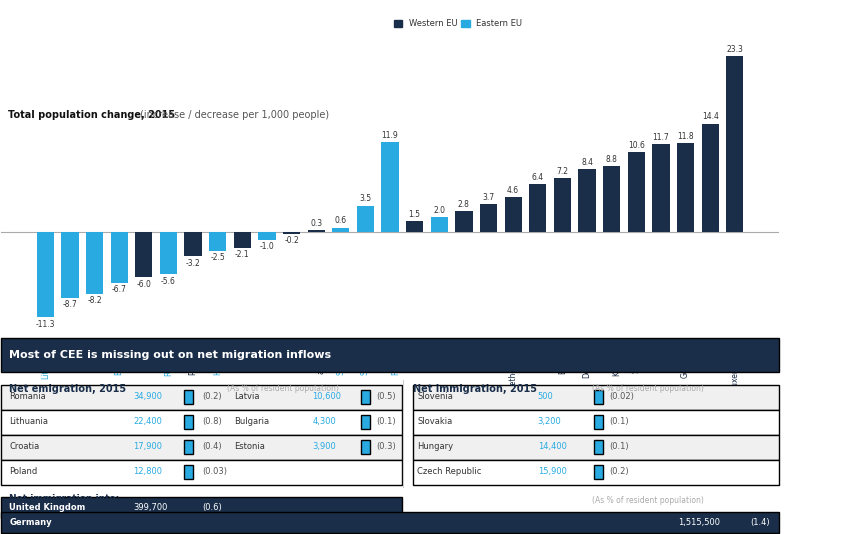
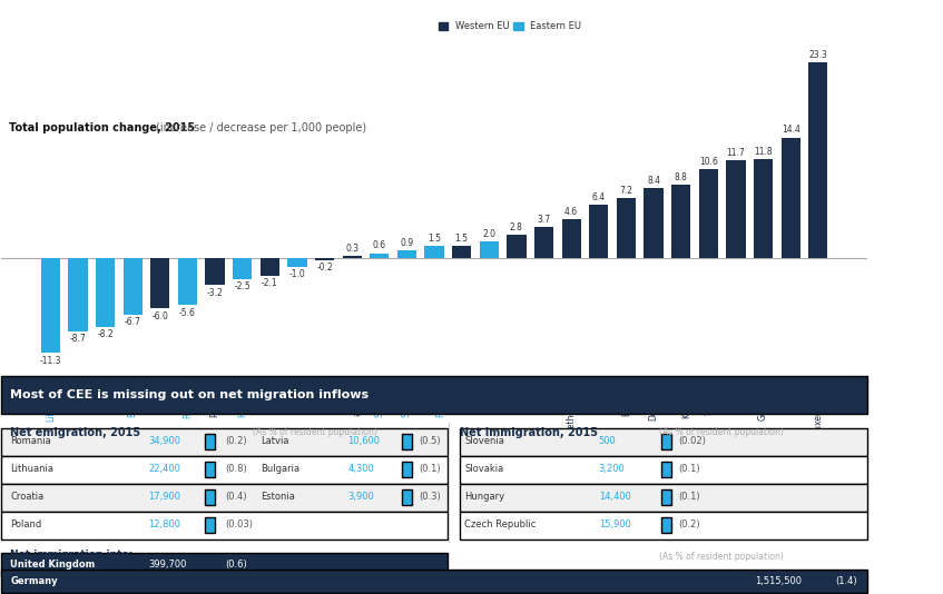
Slovenia: 3.5 -> 0.9
Czech Republic: 11.9 -> 1.5
